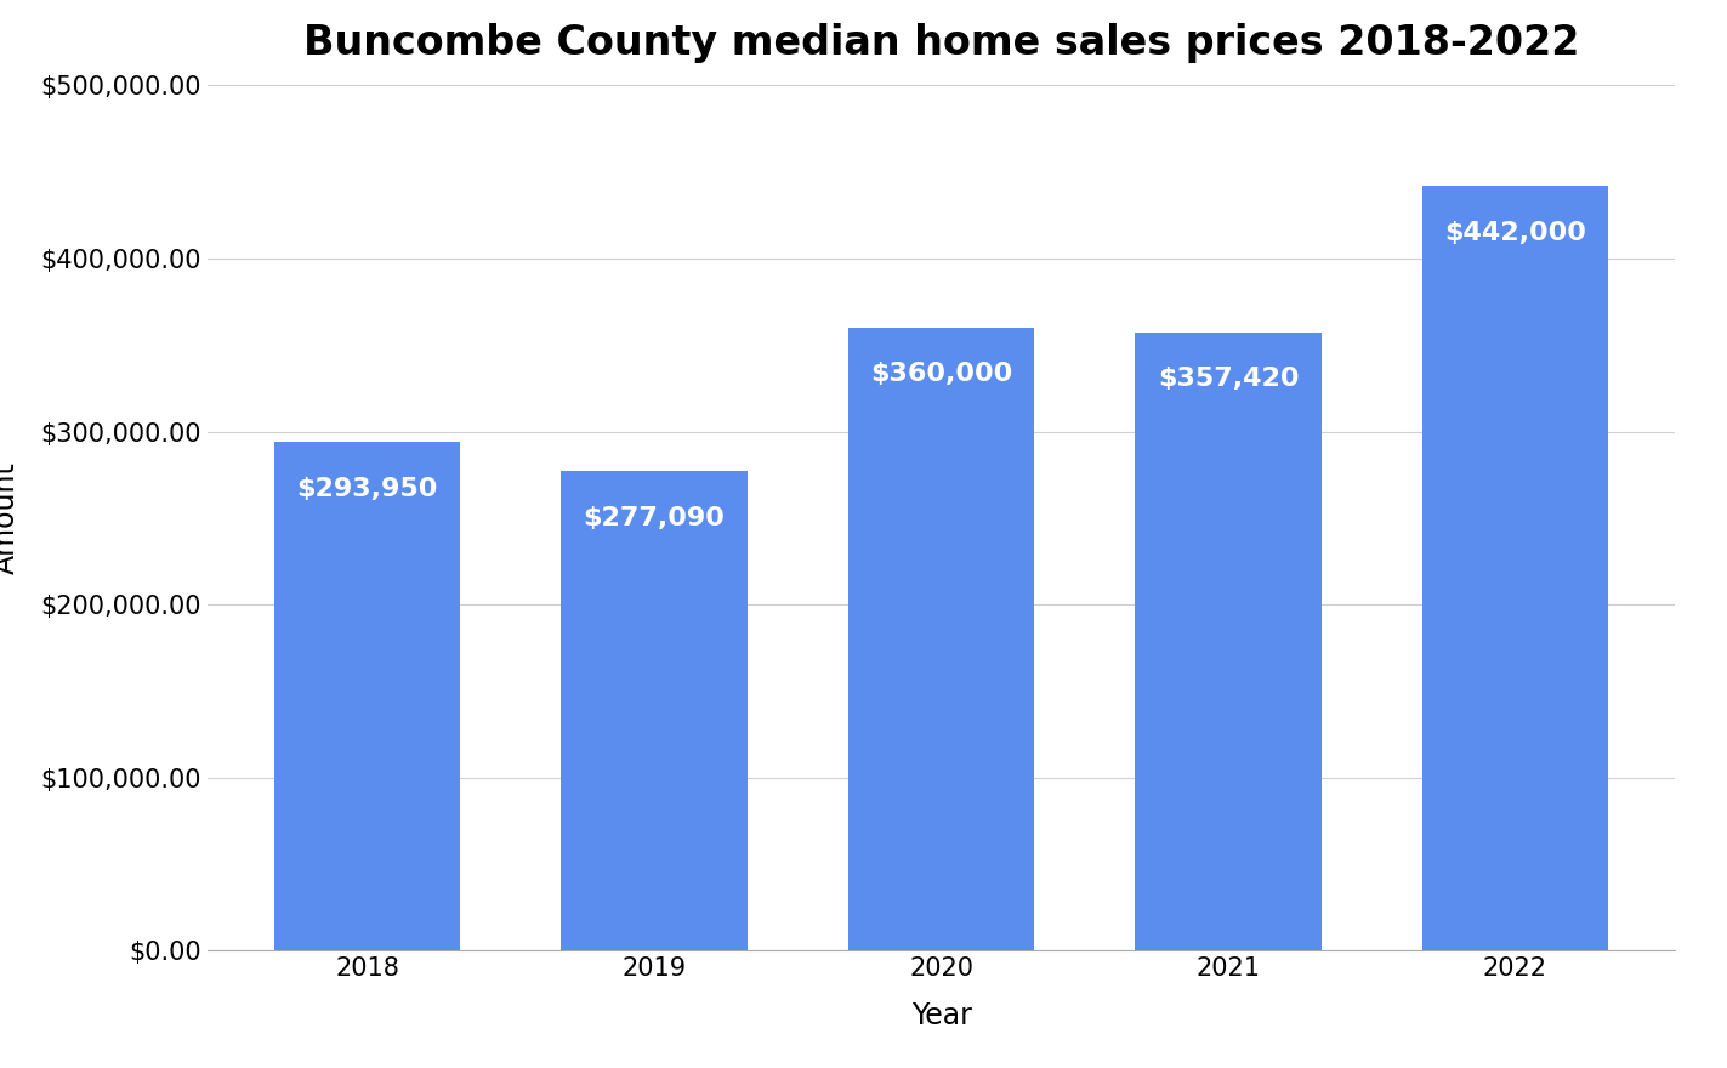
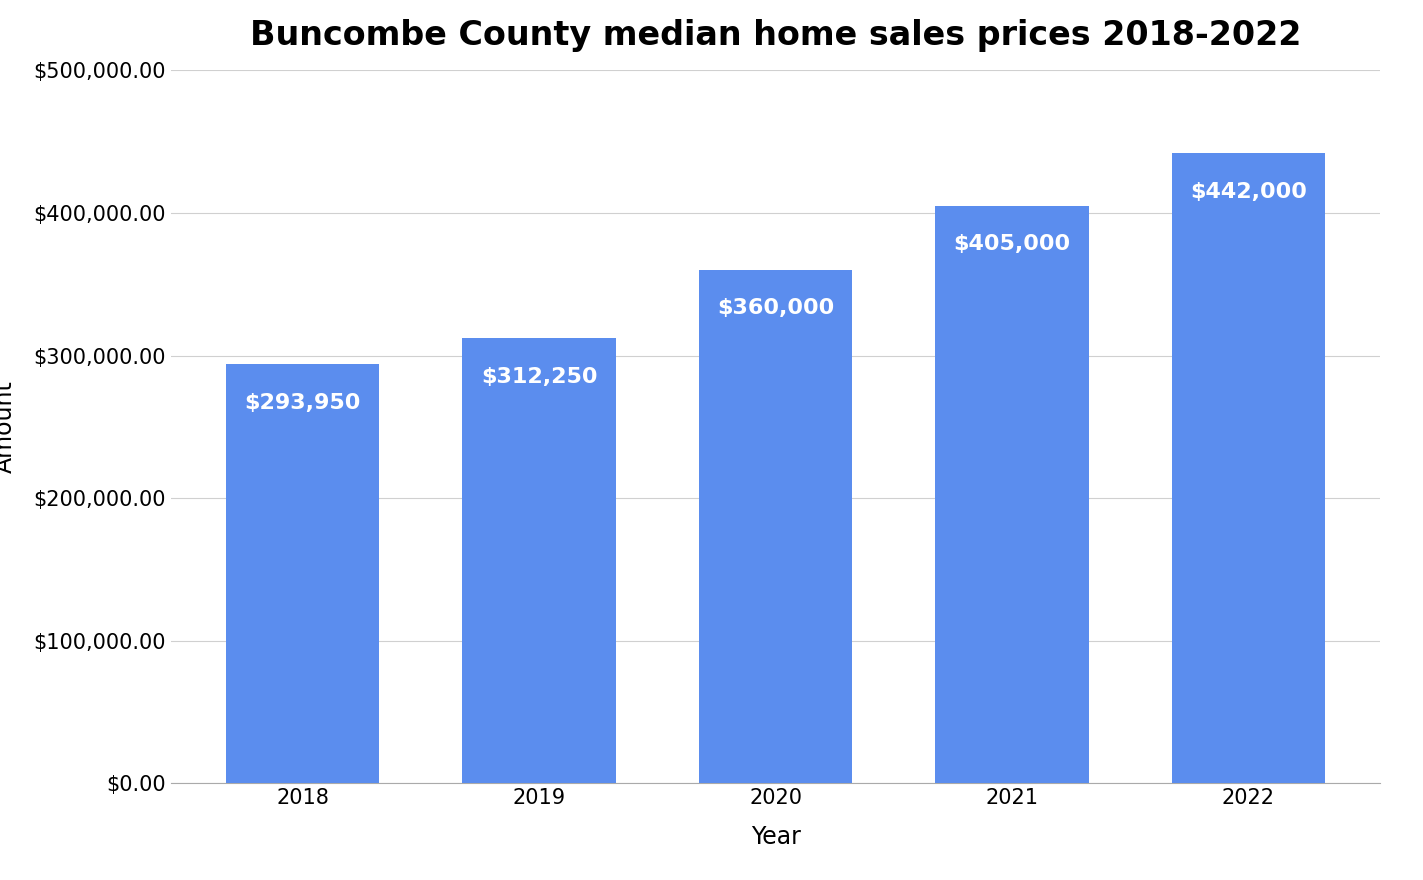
2019: $277,090 -> $312,250
2021: $357,420 -> $405,000
